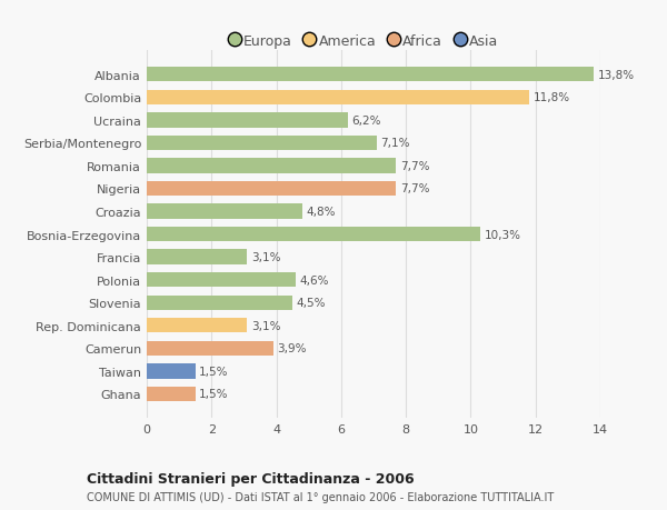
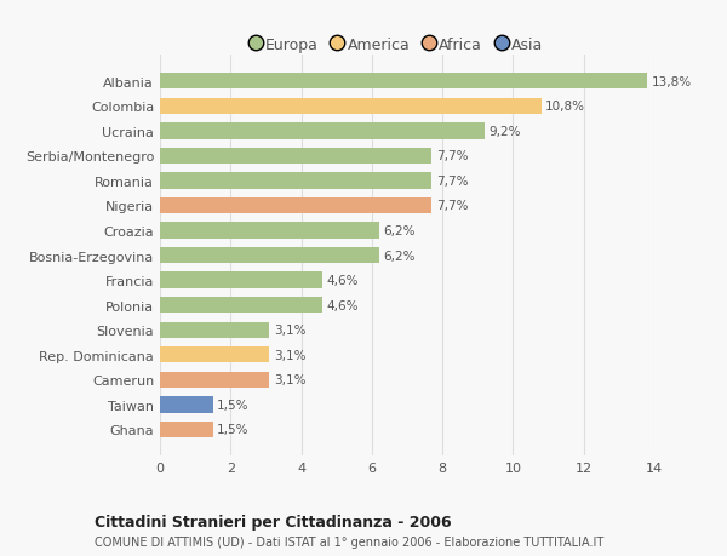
Colombia: 11,8% -> 10,8%
Ucraina: 6,2% -> 9,2%
Serbia/Montenegro: 7,1% -> 7,7%
Croazia: 4,8% -> 6,2%
Bosnia-Erzegovina: 10,3% -> 6,2%
Francia: 3,1% -> 4,6%
Slovenia: 4,5% -> 3,1%
Camerun: 3,9% -> 3,1%
